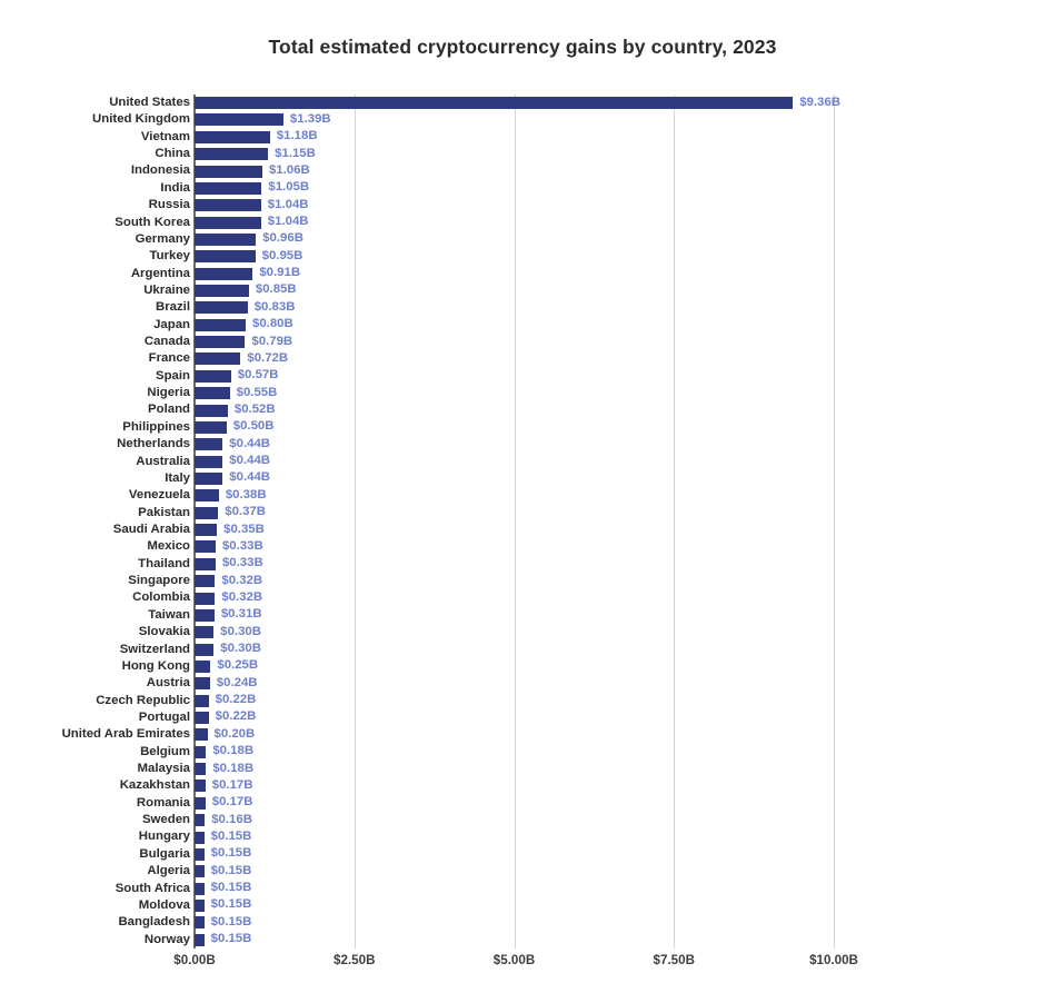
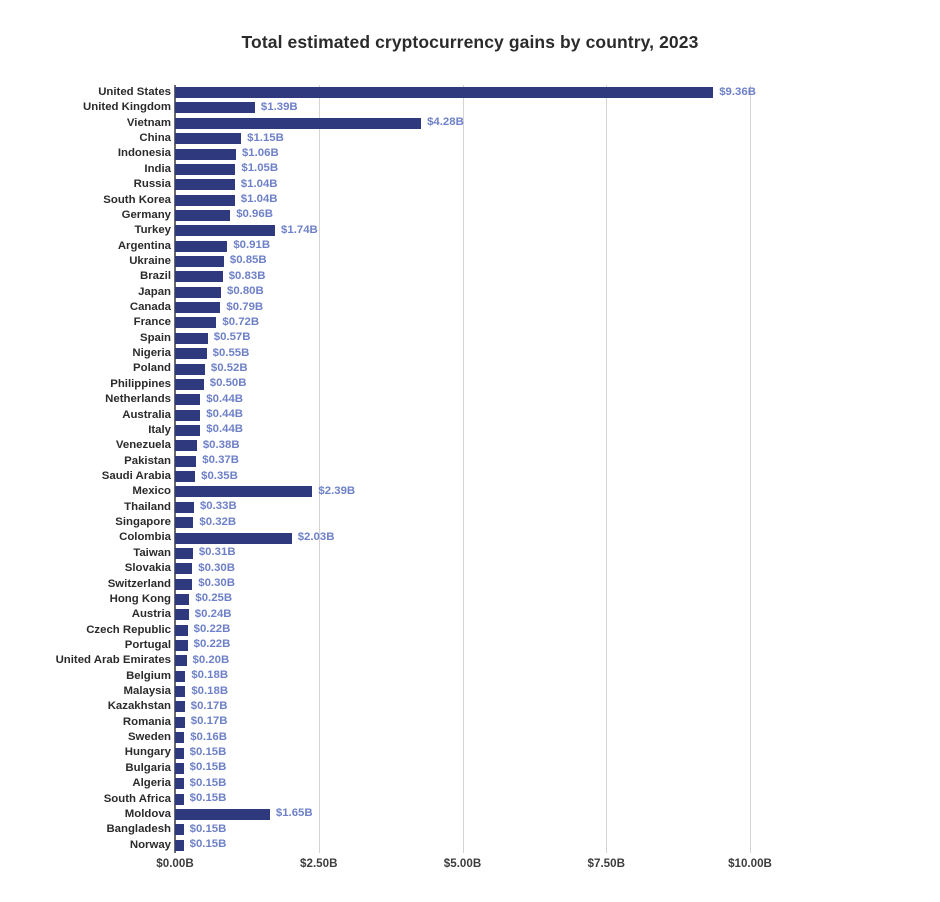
Vietnam: $1.18B -> $4.28B
Turkey: $0.95B -> $1.74B
Mexico: $0.33B -> $2.39B
Colombia: $0.32B -> $2.03B
Moldova: $0.15B -> $1.65B
